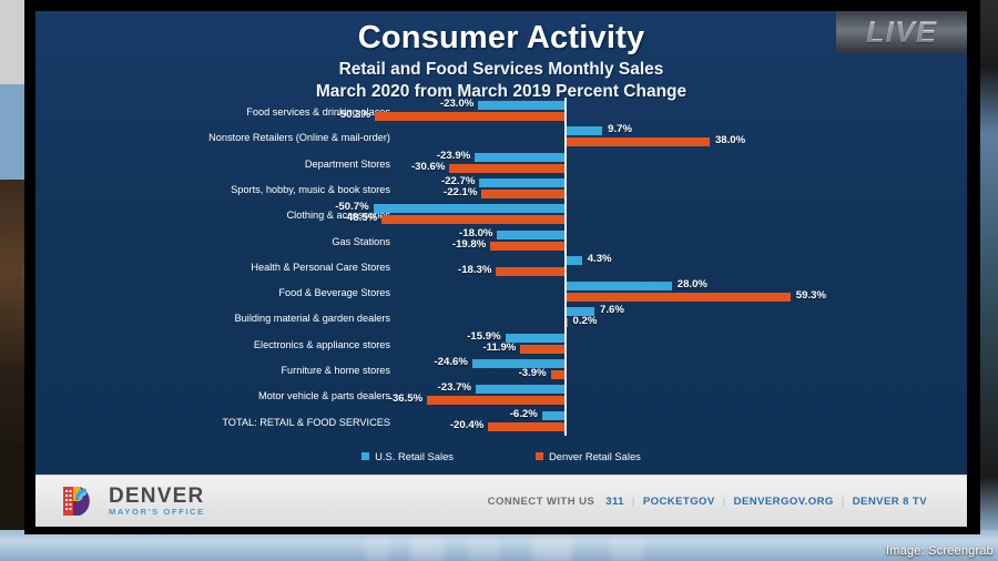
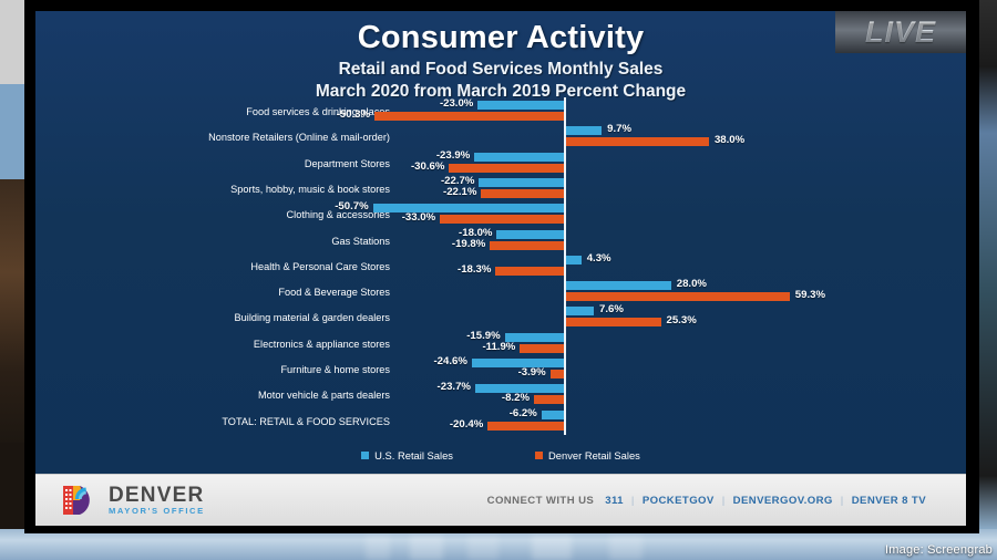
Denver Retail Sales/Clothing & accessories: -48.5% -> -33.0%
Denver Retail Sales/Building material & garden dealers: 0.2% -> 25.3%
Denver Retail Sales/Motor vehicle & parts dealers: -36.5% -> -8.2%
